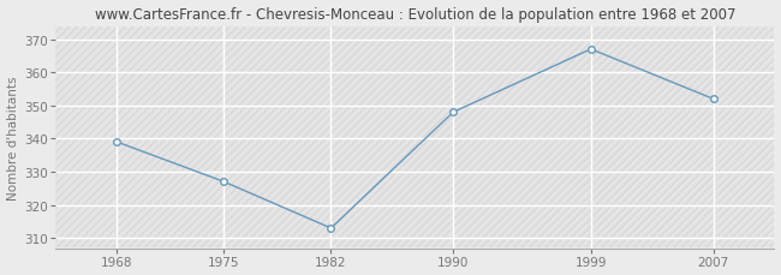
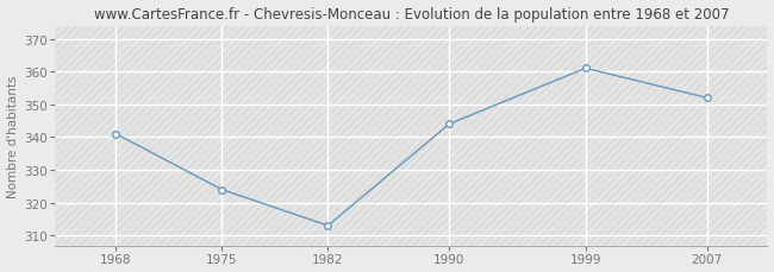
1968: 339 -> 341
1975: 327 -> 324
1990: 348 -> 344
1999: 367 -> 361
